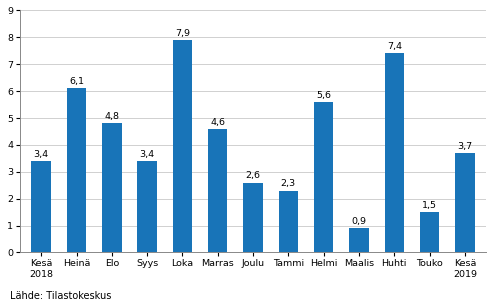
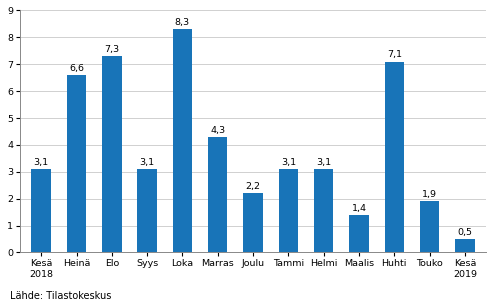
Kesä 2018: 3,4 -> 3,1
Heinä: 6,1 -> 6,6
Elo: 4,8 -> 7,3
Syys: 3,4 -> 3,1
Loka: 7,9 -> 8,3
Marras: 4,6 -> 4,3
Joulu: 2,6 -> 2,2
Tammi: 2,3 -> 3,1
Helmi: 5,6 -> 3,1
Maalis: 0,9 -> 1,4
Huhti: 7,4 -> 7,1
Touko: 1,5 -> 1,9
Kesä 2019: 3,7 -> 0,5
